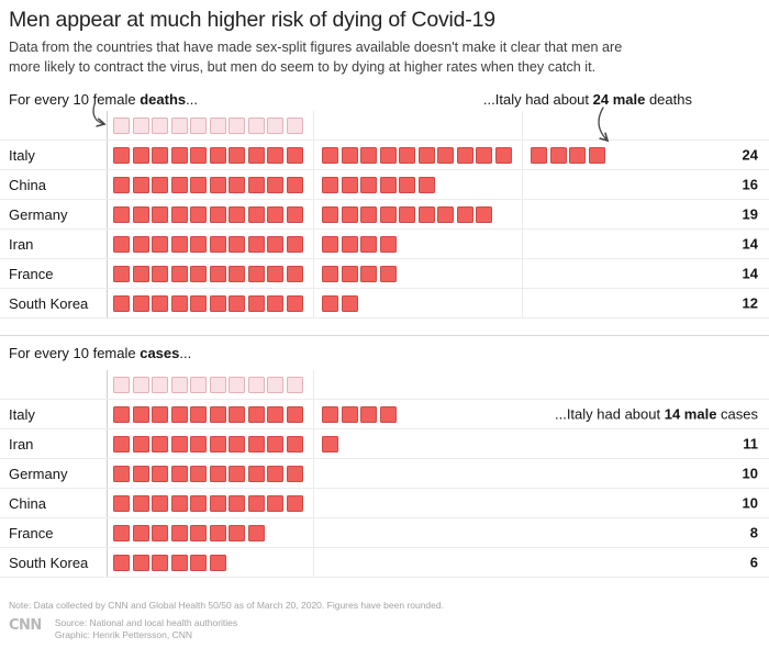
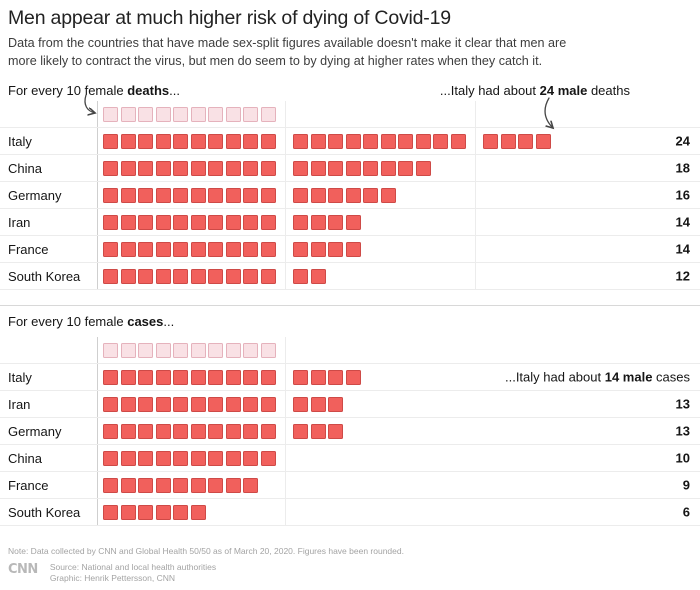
For every 10 female deaths.../China: 16 -> 18
For every 10 female deaths.../Germany: 19 -> 16
For every 10 female cases.../Iran: 11 -> 13
For every 10 female cases.../Germany: 10 -> 13
For every 10 female cases.../France: 8 -> 9
